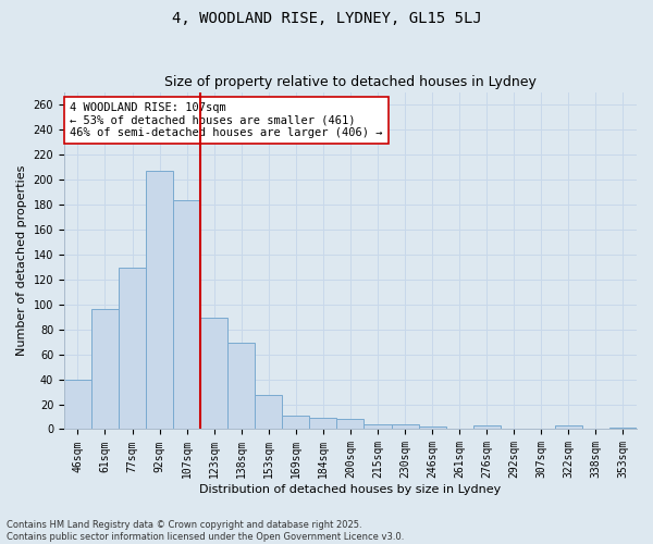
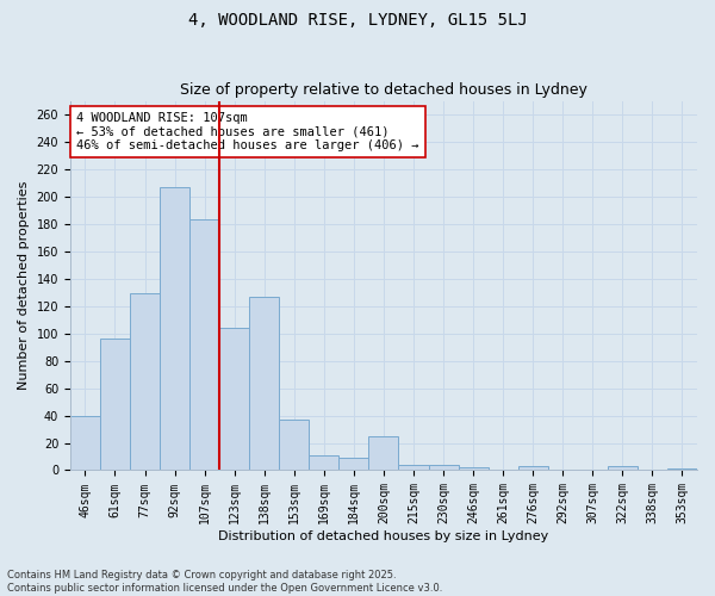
123sqm: 89 -> 104
138sqm: 69 -> 127
153sqm: 27 -> 37
200sqm: 8 -> 25
